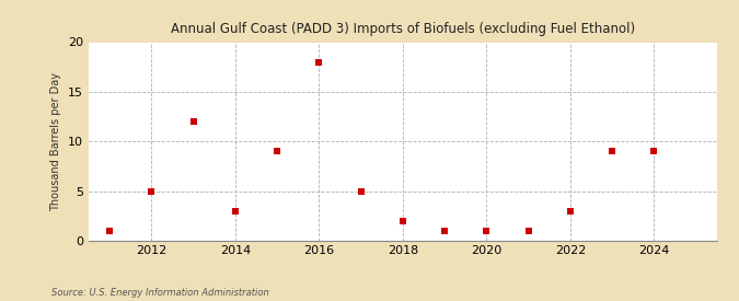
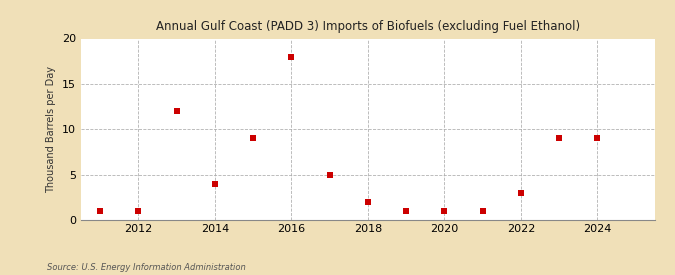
2012: 5 -> 1
2014: 3 -> 4
